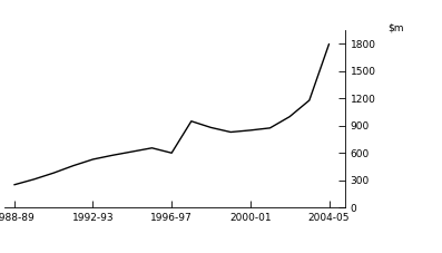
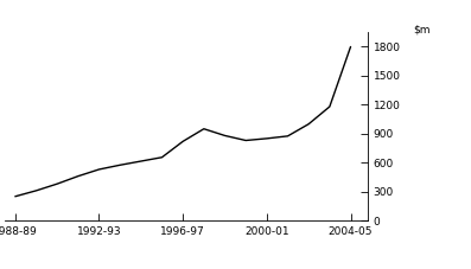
1996-97: 600 -> 820
